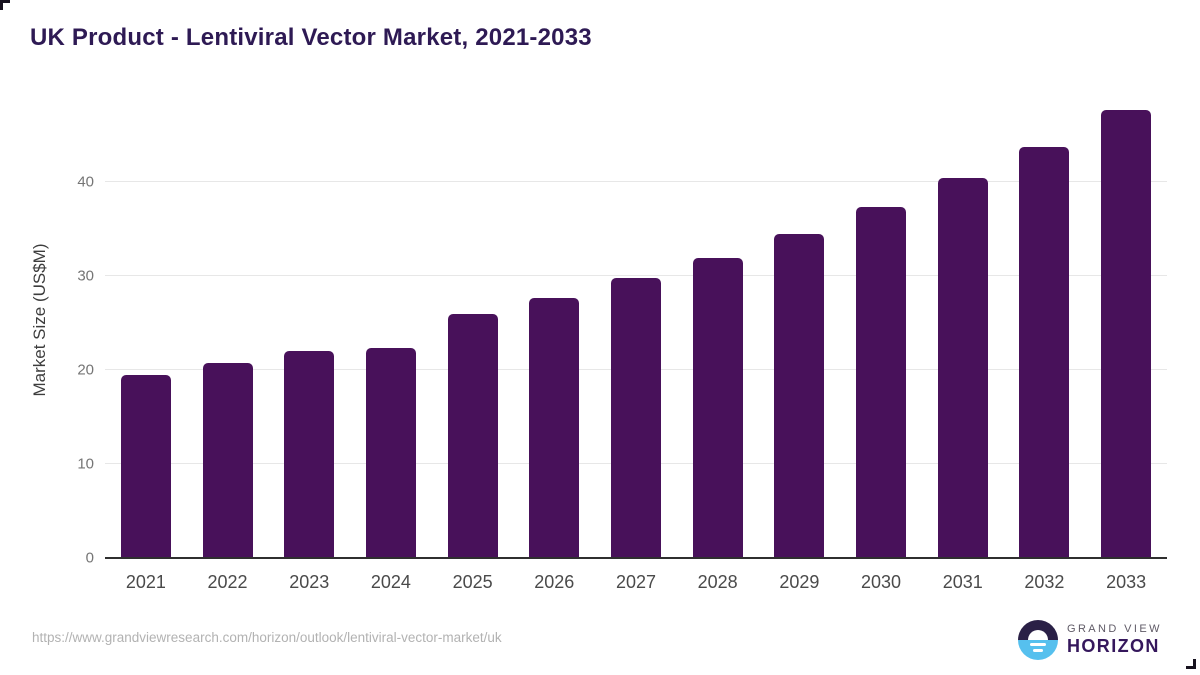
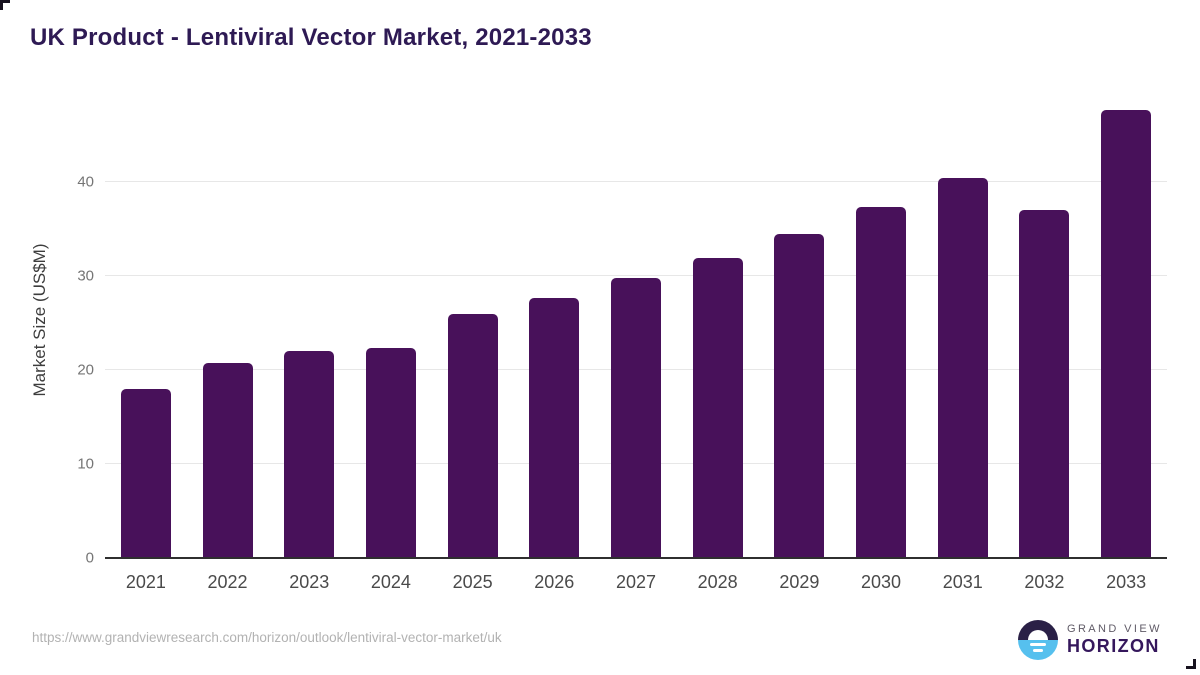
2021: 20 -> 18
2032: 44 -> 37
